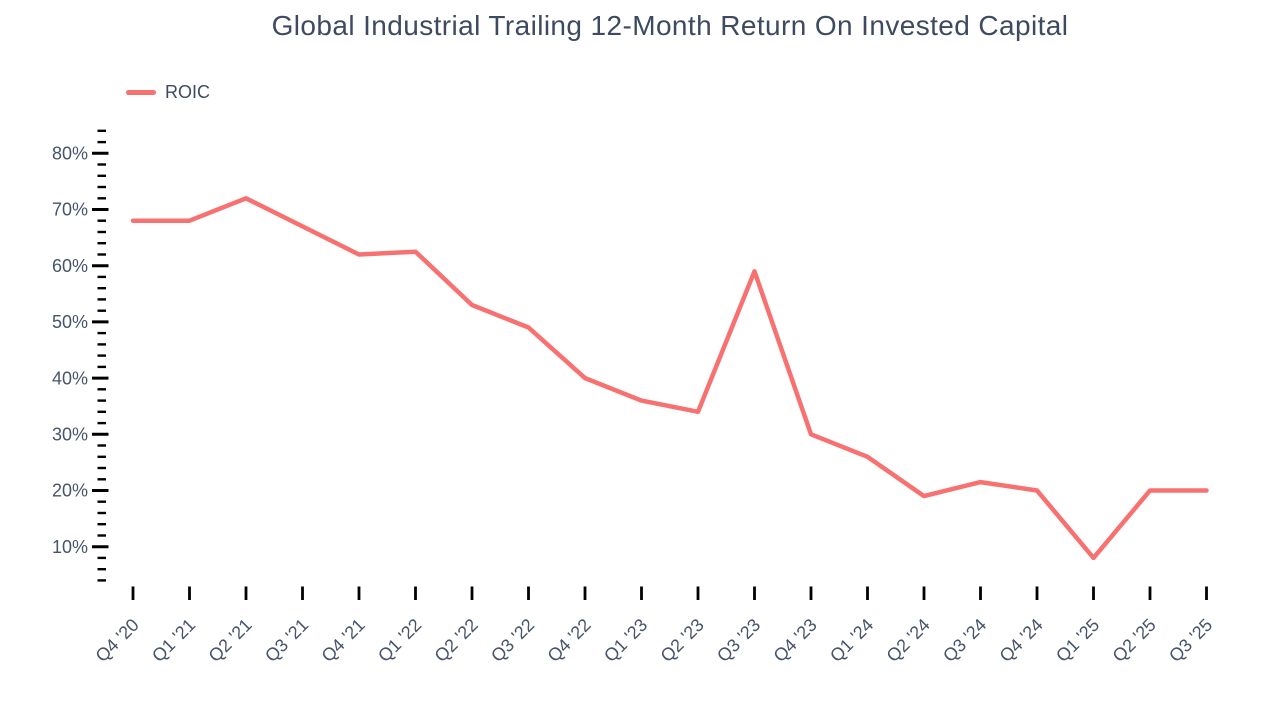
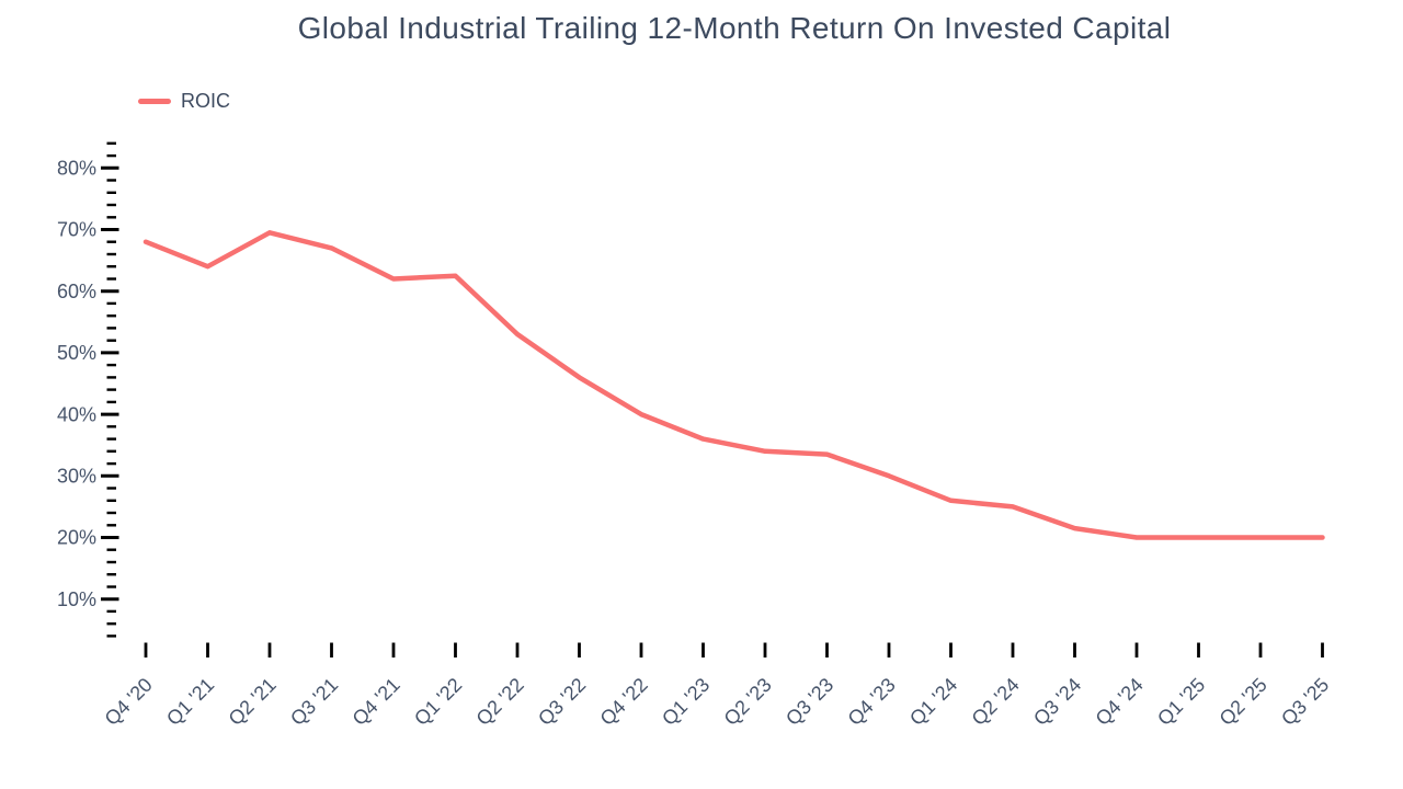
Q1 '21: 68% -> 64%
Q2 '21: 72% -> 70%
Q3 '22: 49% -> 46%
Q3 '23: 59% -> 34%
Q2 '24: 19% -> 25%
Q1 '25: 8% -> 20%
